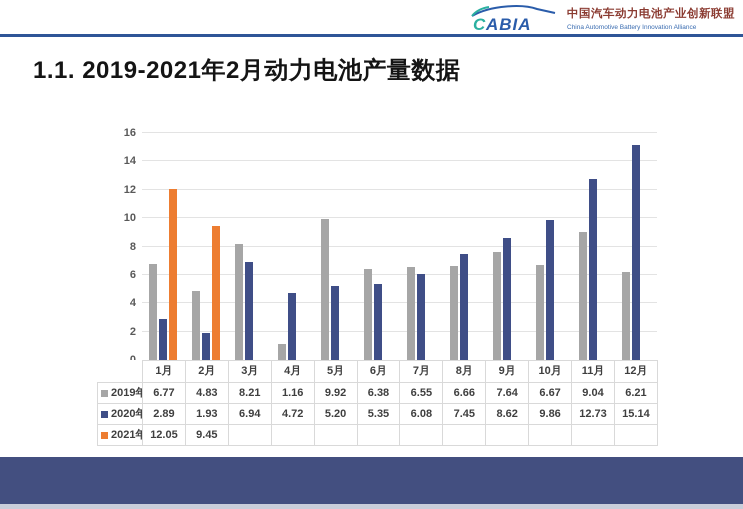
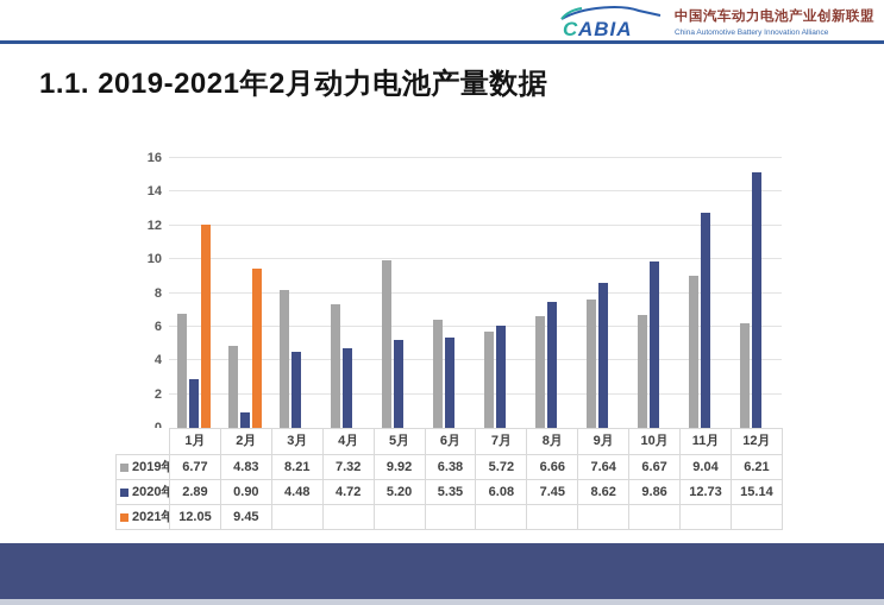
2020年/2月: 1.93 -> 0.90
2020年/3月: 6.94 -> 4.48
2019年/4月: 1.16 -> 7.32
2019年/7月: 6.55 -> 5.72
